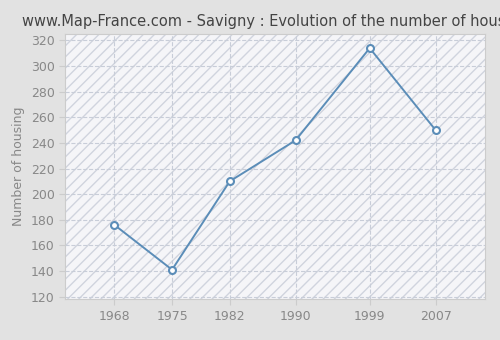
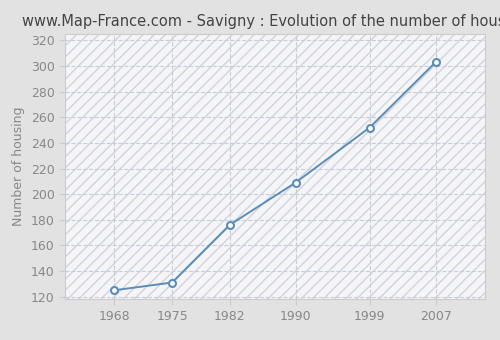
1968: 176 -> 125
1975: 141 -> 131
1982: 210 -> 176
1990: 242 -> 209
1999: 314 -> 252
2007: 250 -> 303
